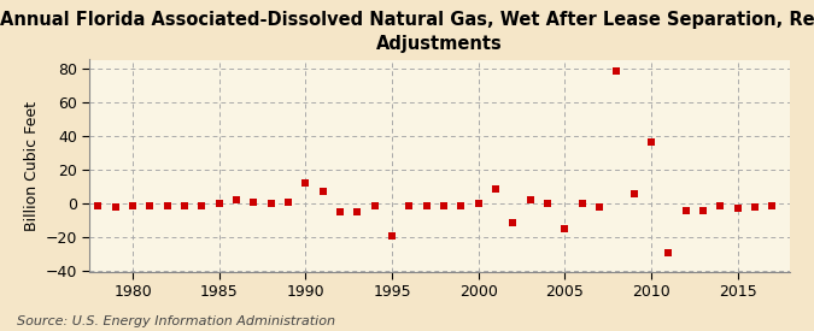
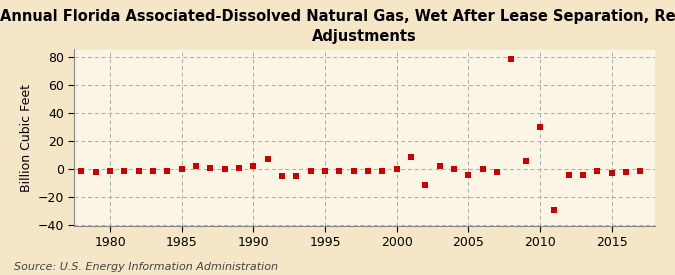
1990: 12 -> 2
1995: -19 -> -1
2005: -15 -> -4
2010: 36 -> 30
